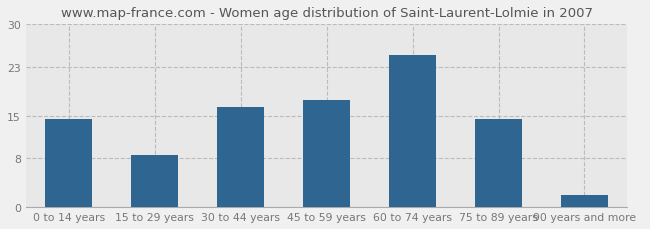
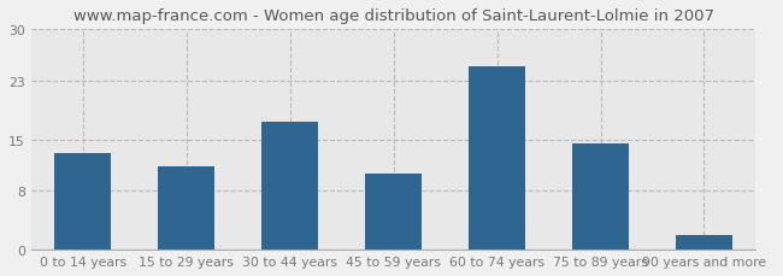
0 to 14 years: 14.5 -> 13.2
15 to 29 years: 8.5 -> 11.4
30 to 44 years: 16.5 -> 17.4
45 to 59 years: 17.5 -> 10.4
